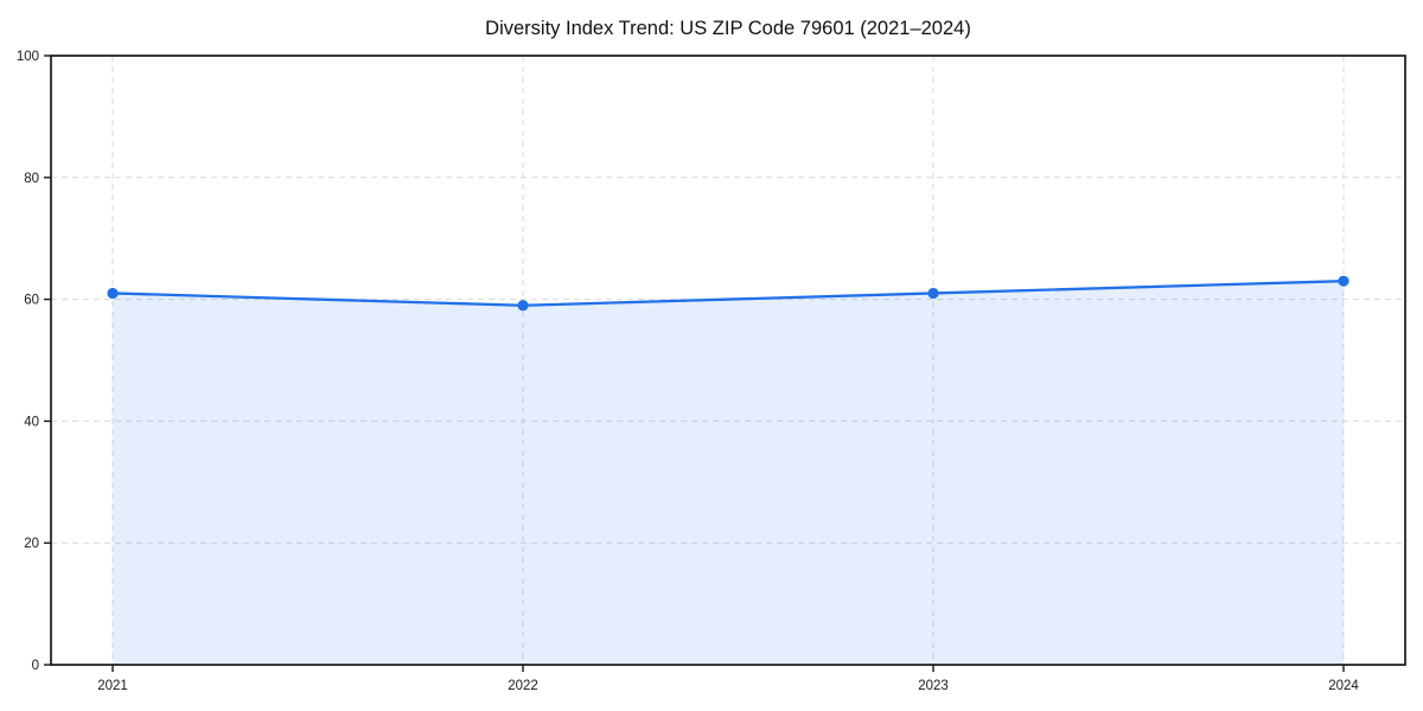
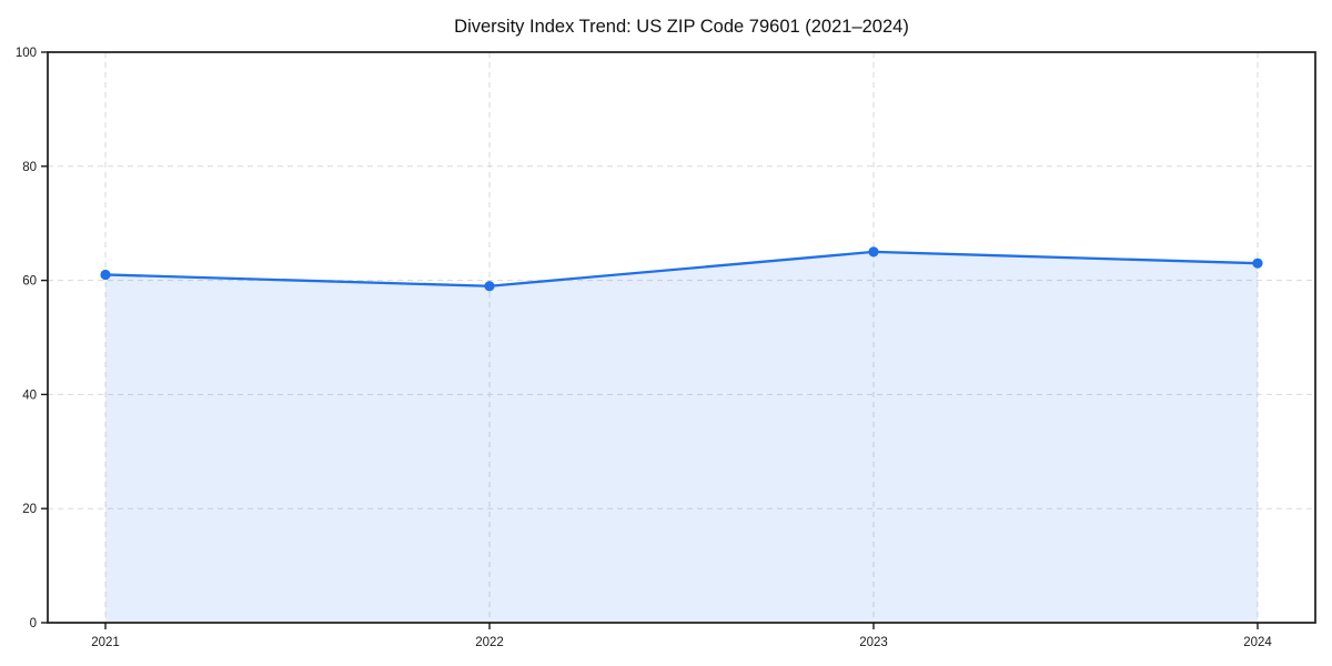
2023: 61 -> 65
